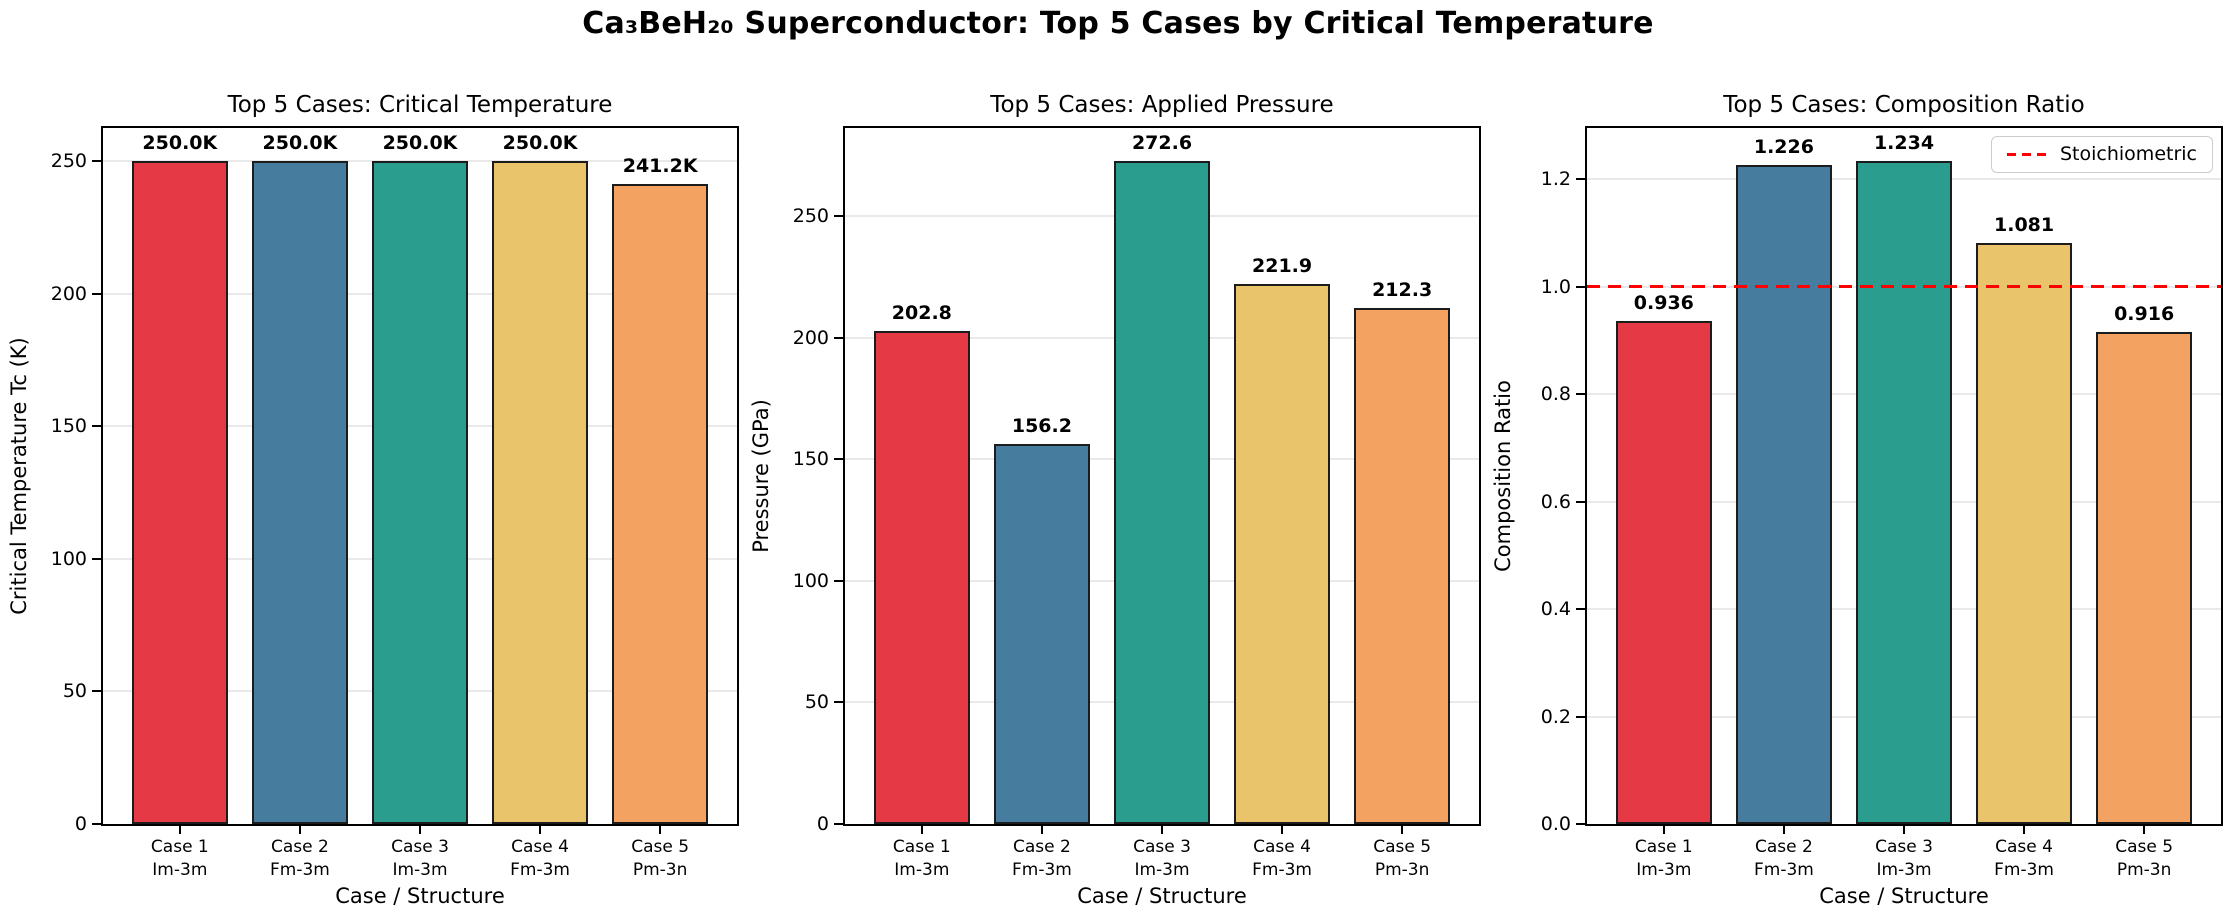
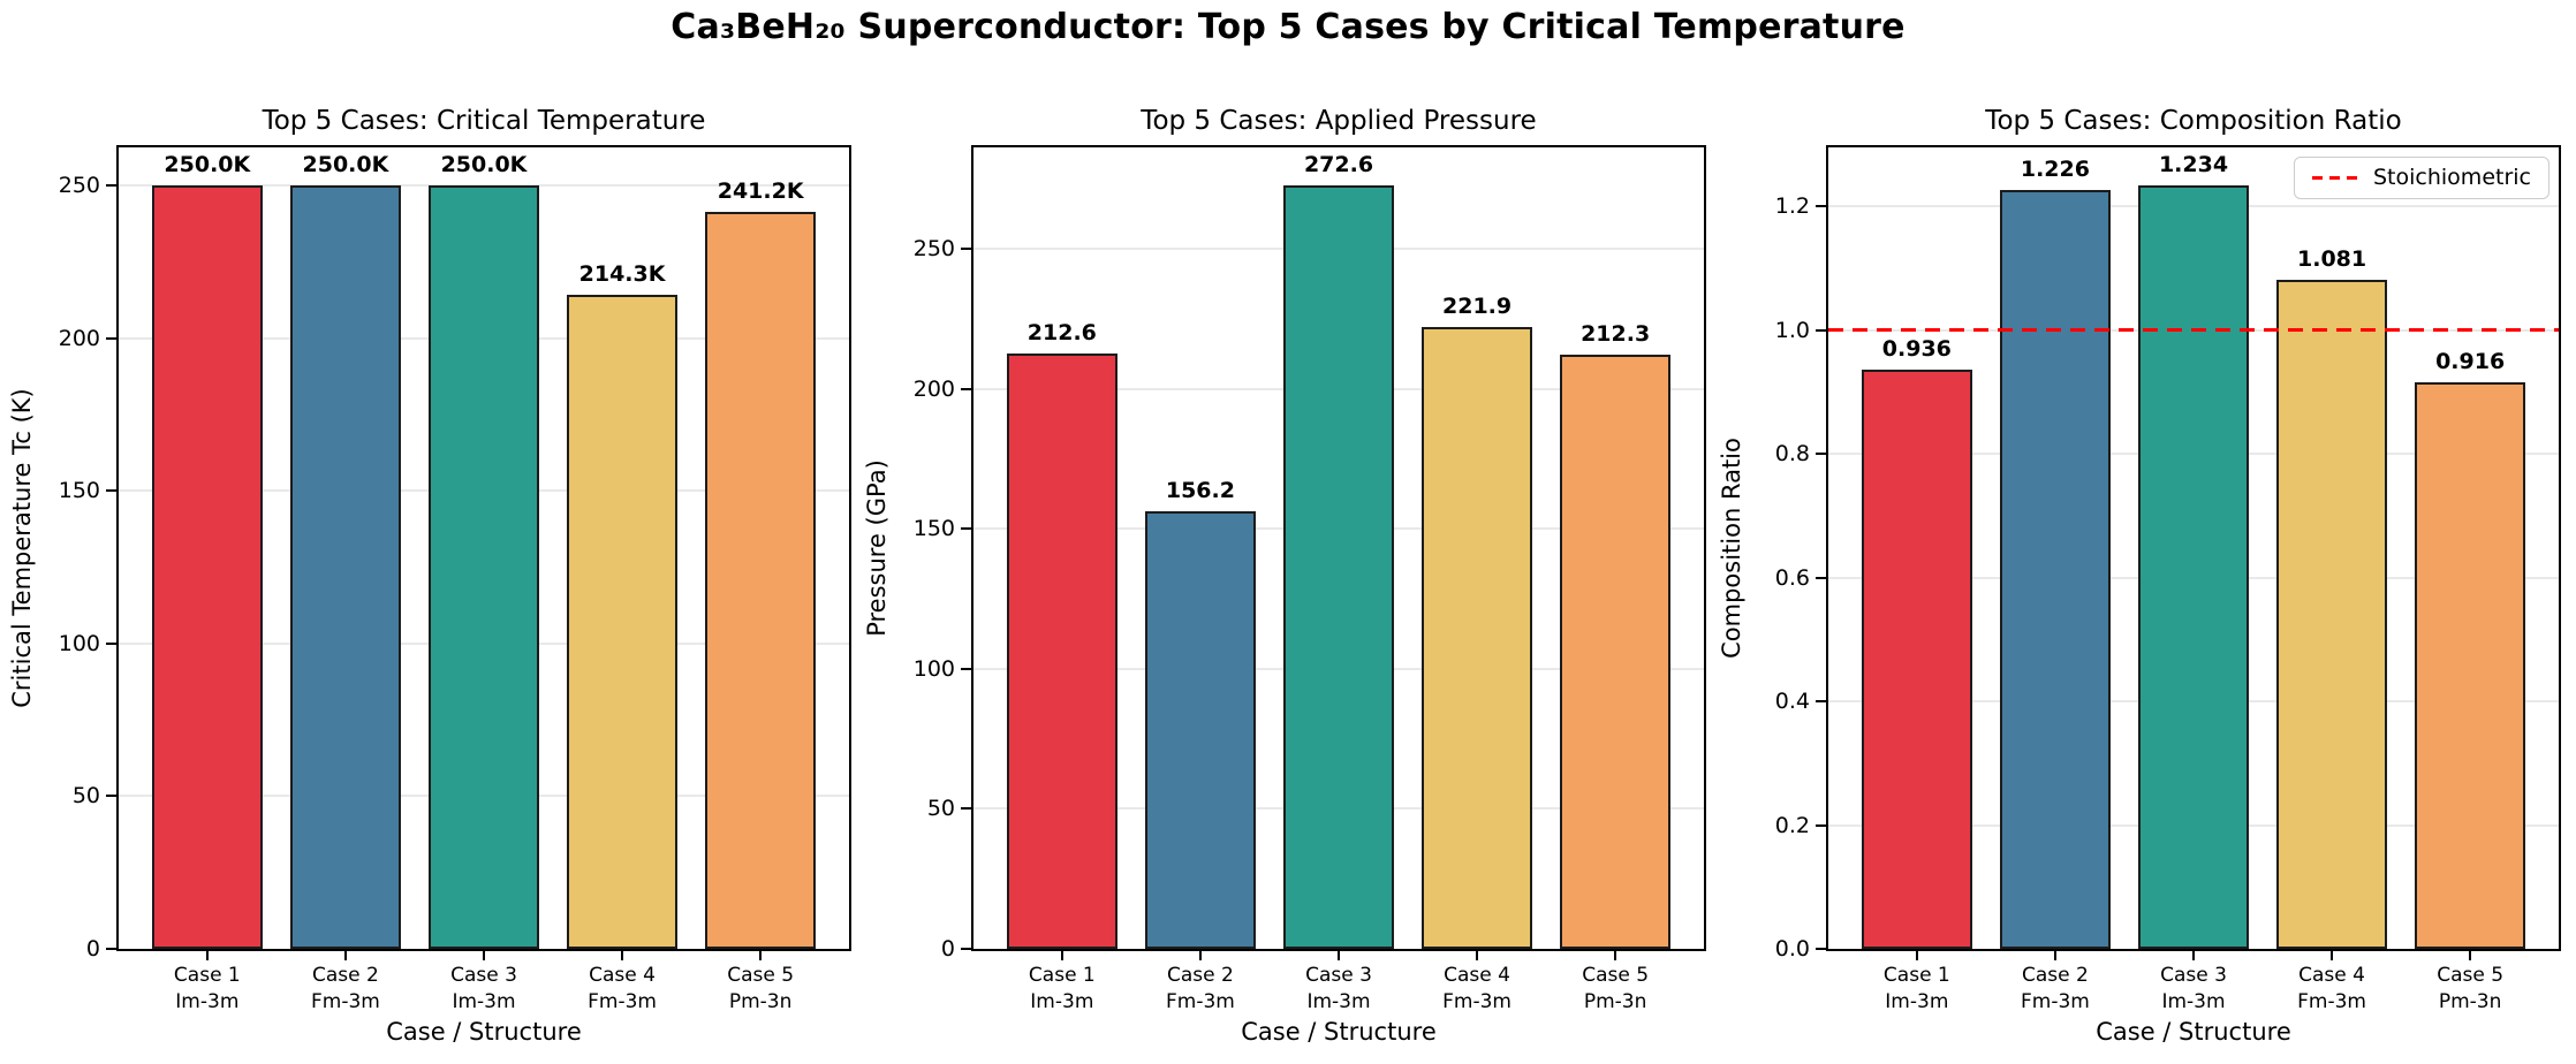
Top 5 Cases: Critical Temperature/Case 4 Fm-3m: 250.0K -> 214.3K
Top 5 Cases: Applied Pressure/Case 1 Im-3m: 202.8 -> 212.6
